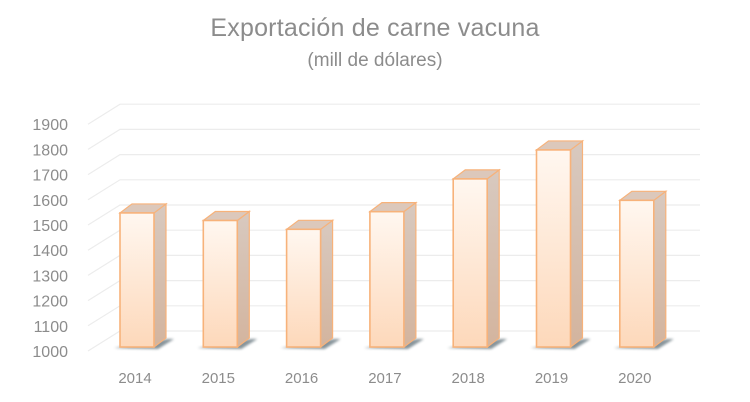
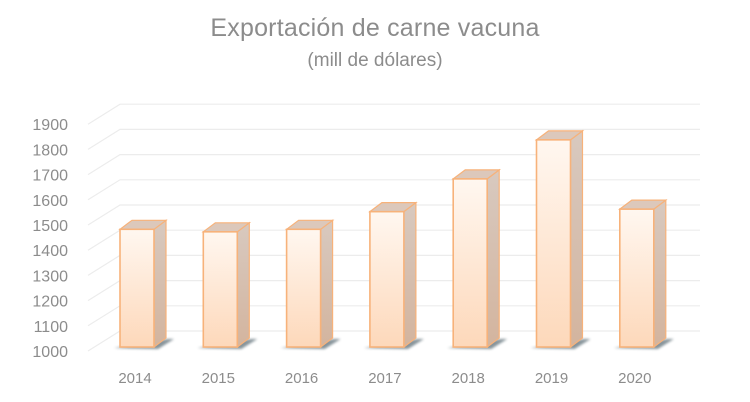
2014: 1540 -> 1480
2015: 1510 -> 1460
2019: 1790 -> 1830
2020: 1590 -> 1560
